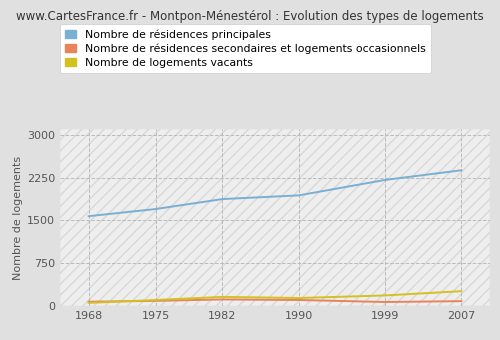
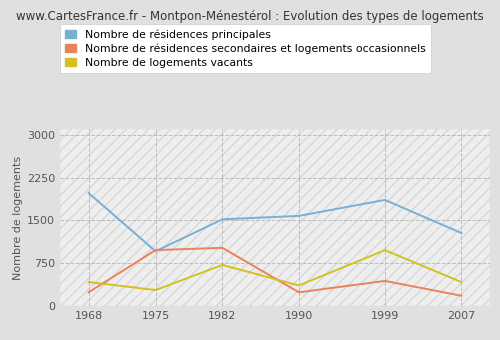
Nombre de résidences principales/1968: 1580 -> 1980
Nombre de résidences secondaires et logements occasionnels/1968: 80 -> 240
Nombre de logements vacants/1968: 60 -> 420
Nombre de résidences principales/1975: 1700 -> 960
Nombre de résidences secondaires et logements occasionnels/1975: 90 -> 980
Nombre de logements vacants/1975: 100 -> 280
Nombre de résidences principales/1982: 1880 -> 1520
Nombre de résidences secondaires et logements occasionnels/1982: 120 -> 1020
Nombre de logements vacants/1982: 160 -> 720
Nombre de résidences principales/1990: 1940 -> 1580
Nombre de résidences secondaires et logements occasionnels/1990: 100 -> 240
Nombre de logements vacants/1990: 140 -> 360
Nombre de résidences principales/1999: 2210 -> 1860
Nombre de résidences secondaires et logements occasionnels/1999: 70 -> 440
Nombre de logements vacants/1999: 180 -> 980
Nombre de résidences principales/2007: 2380 -> 1280
Nombre de résidences secondaires et logements occasionnels/2007: 80 -> 180
Nombre de logements vacants/2007: 260 -> 420
